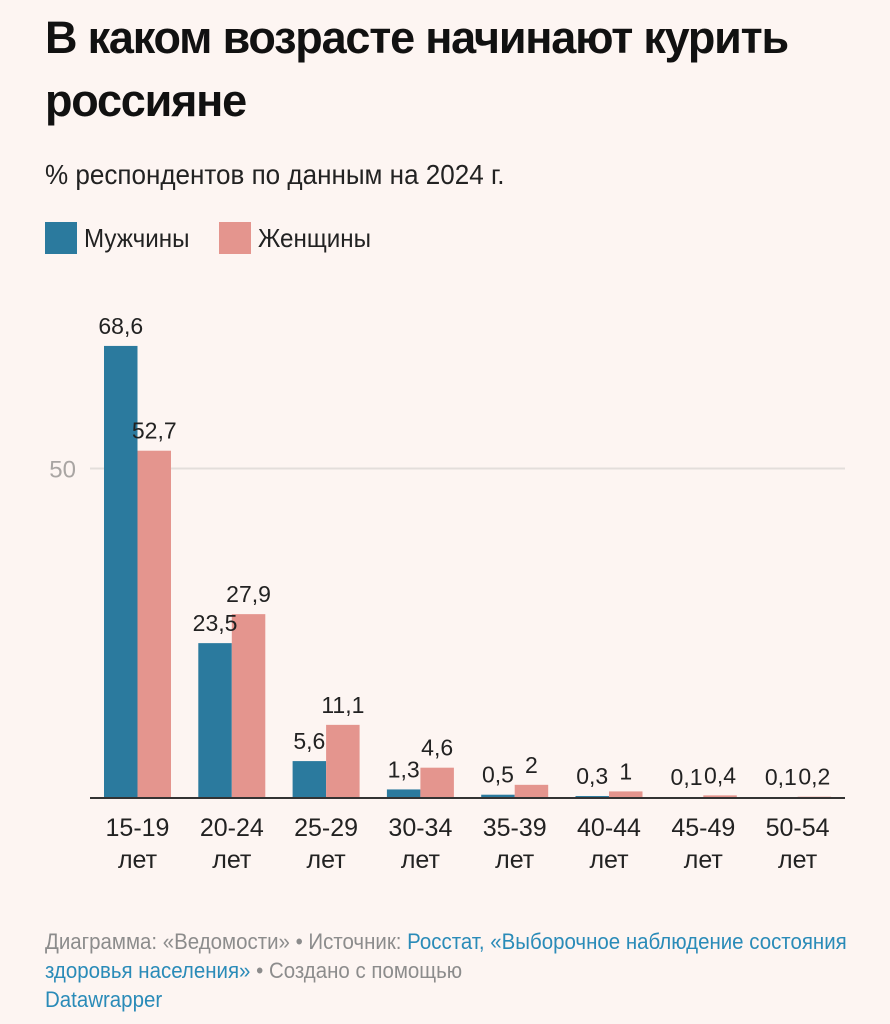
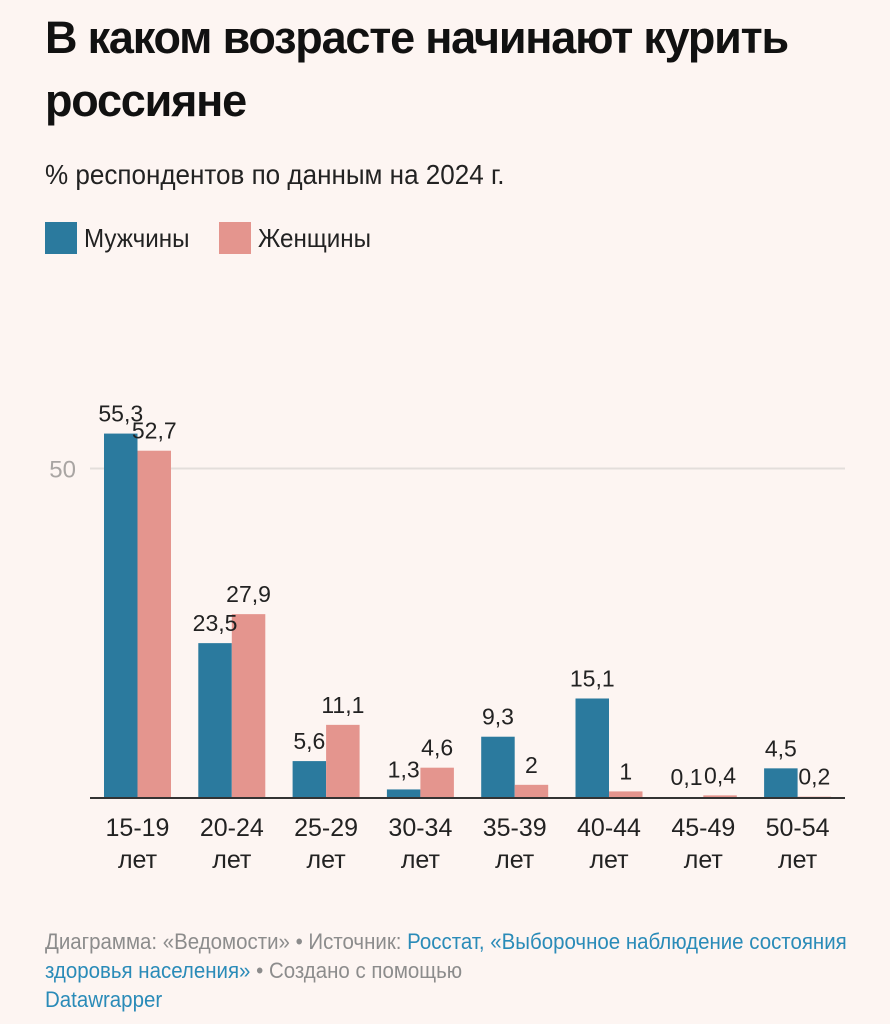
Мужчины/15-19 лет: 68,6 -> 55,3
Мужчины/35-39 лет: 0,5 -> 9,3
Мужчины/40-44 лет: 0,3 -> 15,1
Мужчины/50-54 лет: 0,1 -> 4,5
